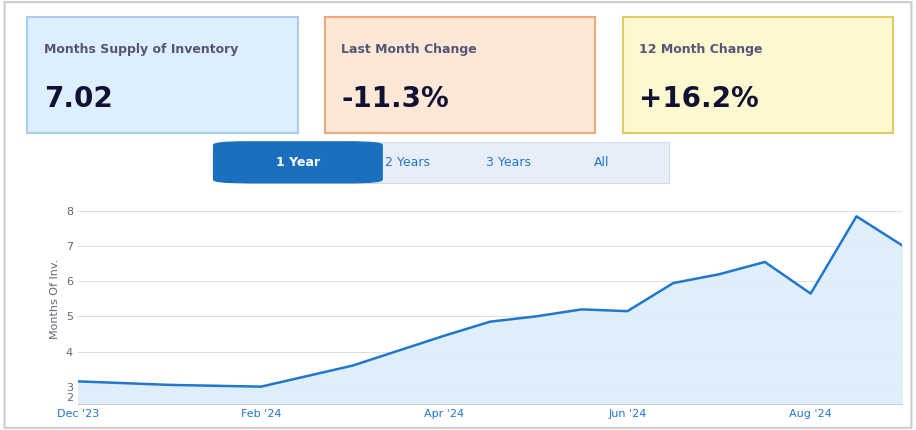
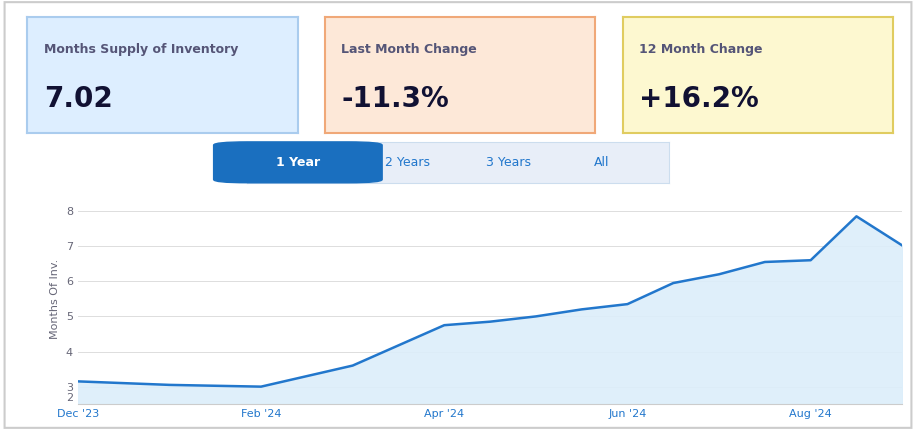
Apr '24: 4.45 -> 4.75
Jun '24: 5.15 -> 5.35
Aug '24: 5.65 -> 6.60
